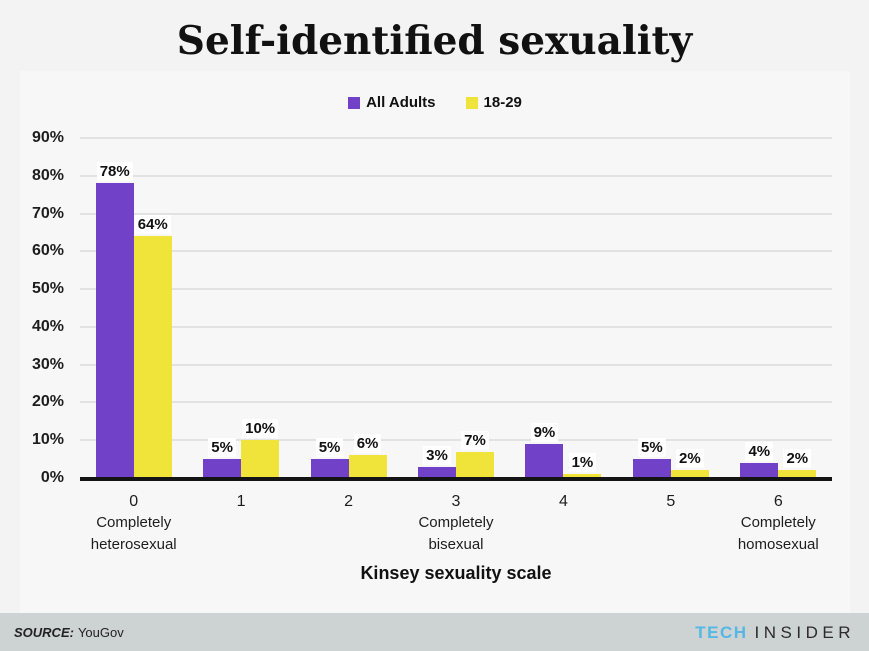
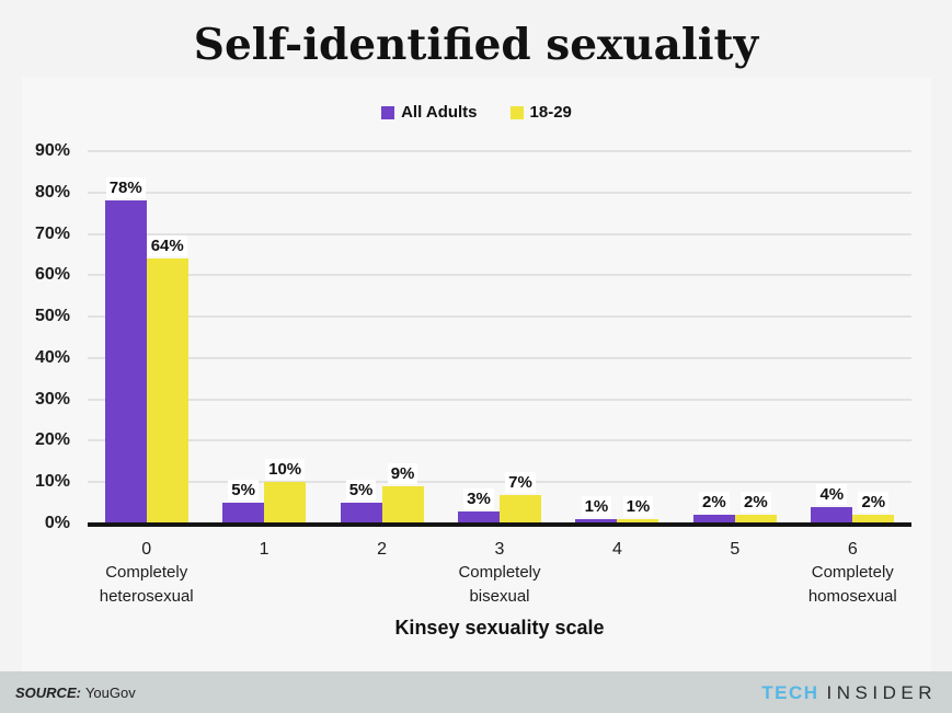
18-29/2: 6% -> 9%
All Adults/4: 9% -> 1%
All Adults/5: 5% -> 2%
